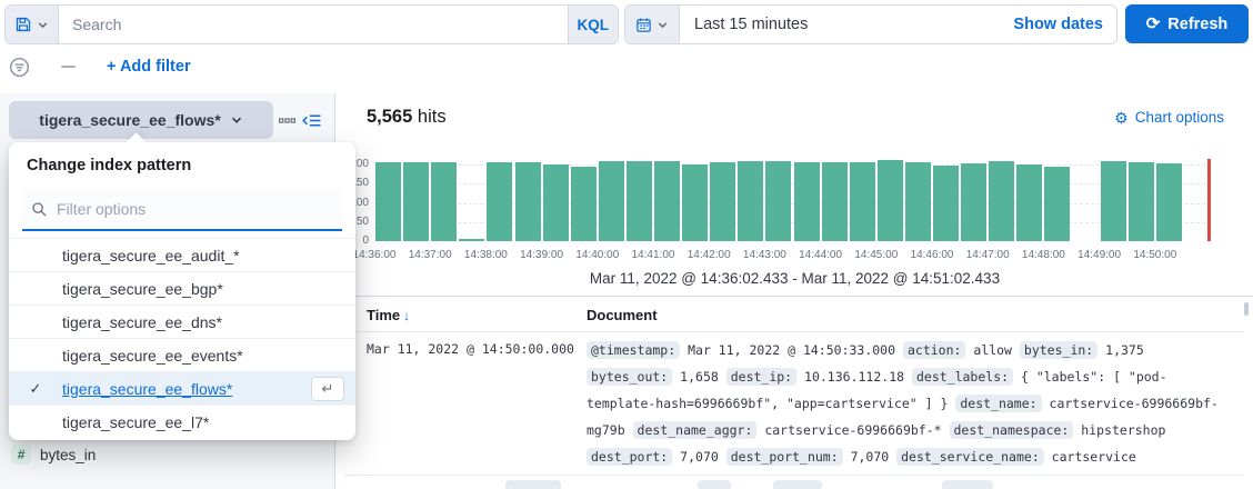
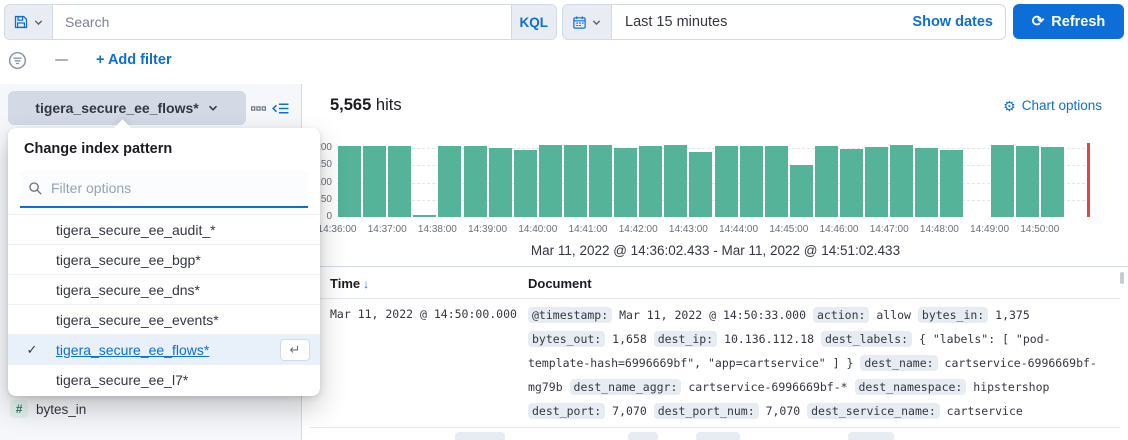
14:43:00: 210 -> 190
14:45:00: 210 -> 150
